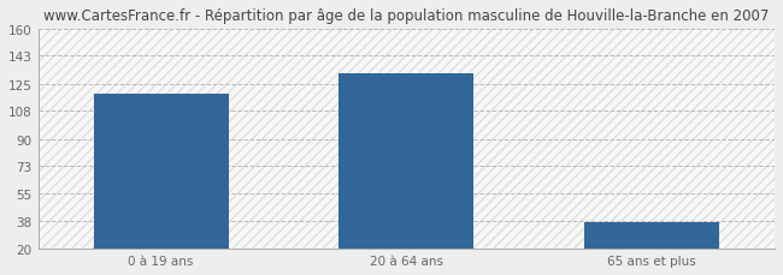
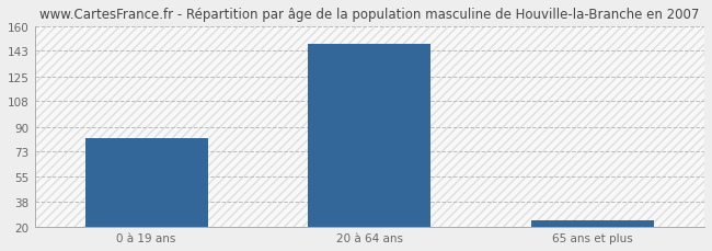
0 à 19 ans: 119 -> 82
20 à 64 ans: 132 -> 148
65 ans et plus: 37 -> 25
